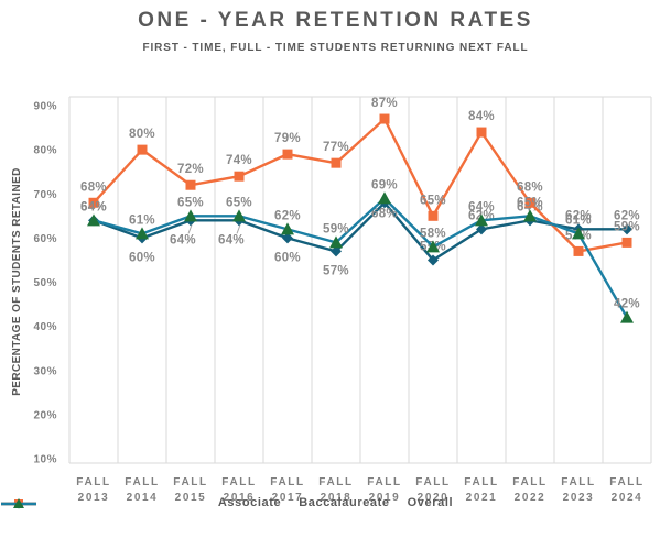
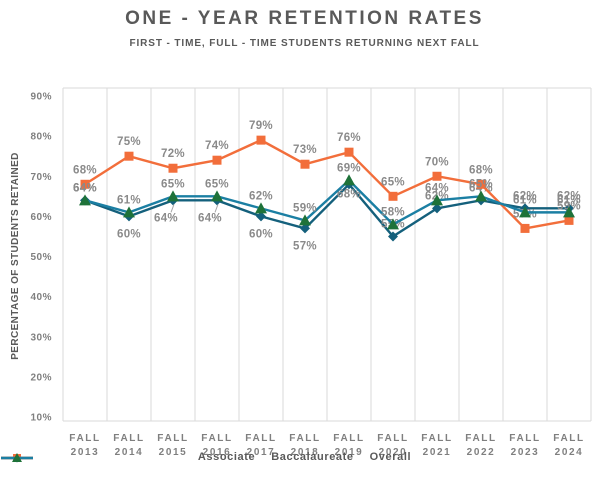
Baccalaureate/FALL 2014: 80% -> 75%
Baccalaureate/FALL 2018: 77% -> 73%
Baccalaureate/FALL 2019: 87% -> 76%
Baccalaureate/FALL 2021: 84% -> 70%
Overall/FALL 2024: 42% -> 61%
